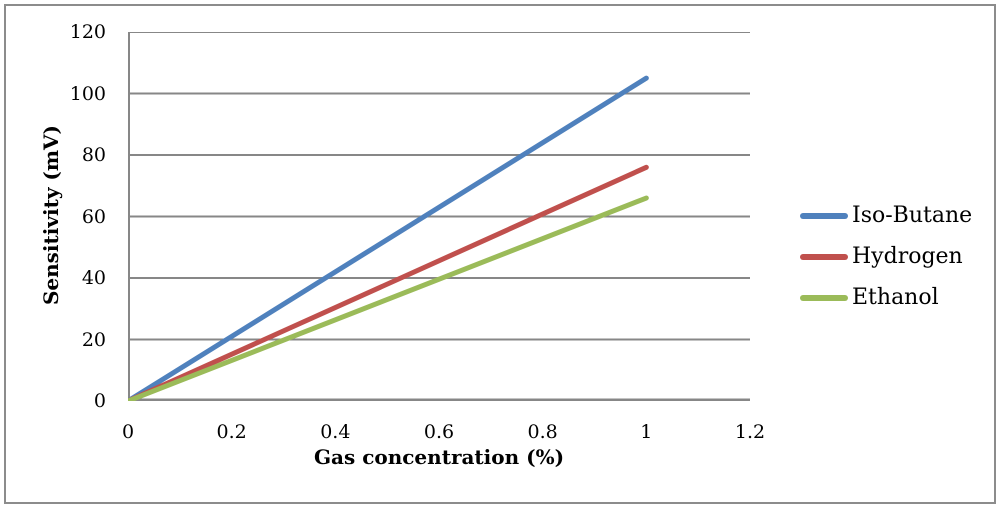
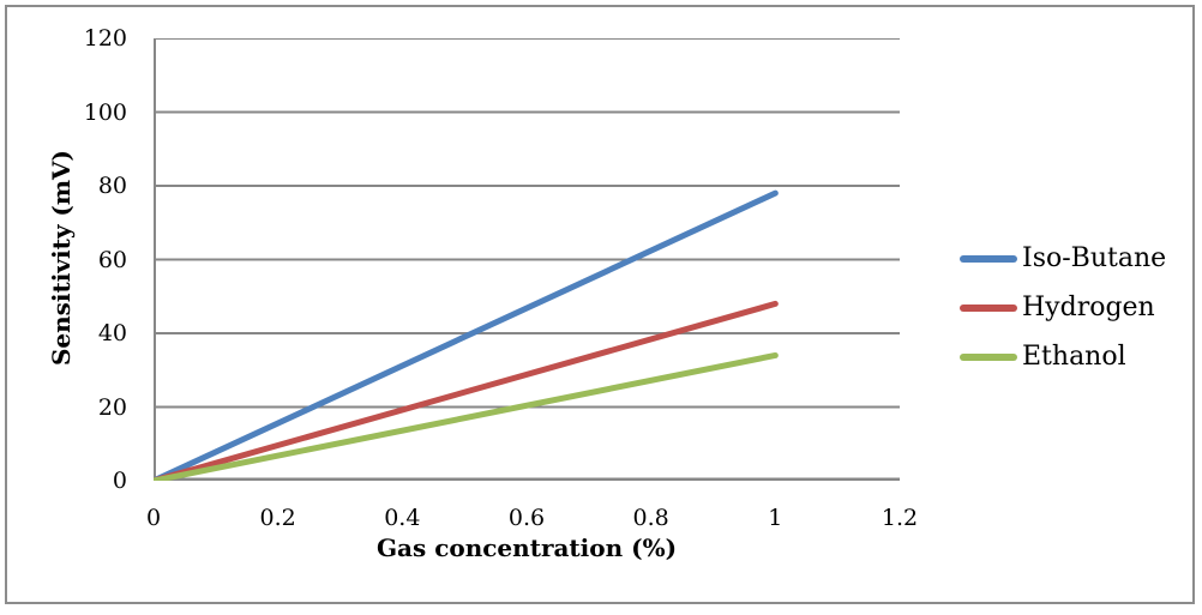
Iso-Butane/1: 105 -> 78
Hydrogen/1: 76 -> 48
Ethanol/1: 66 -> 34
